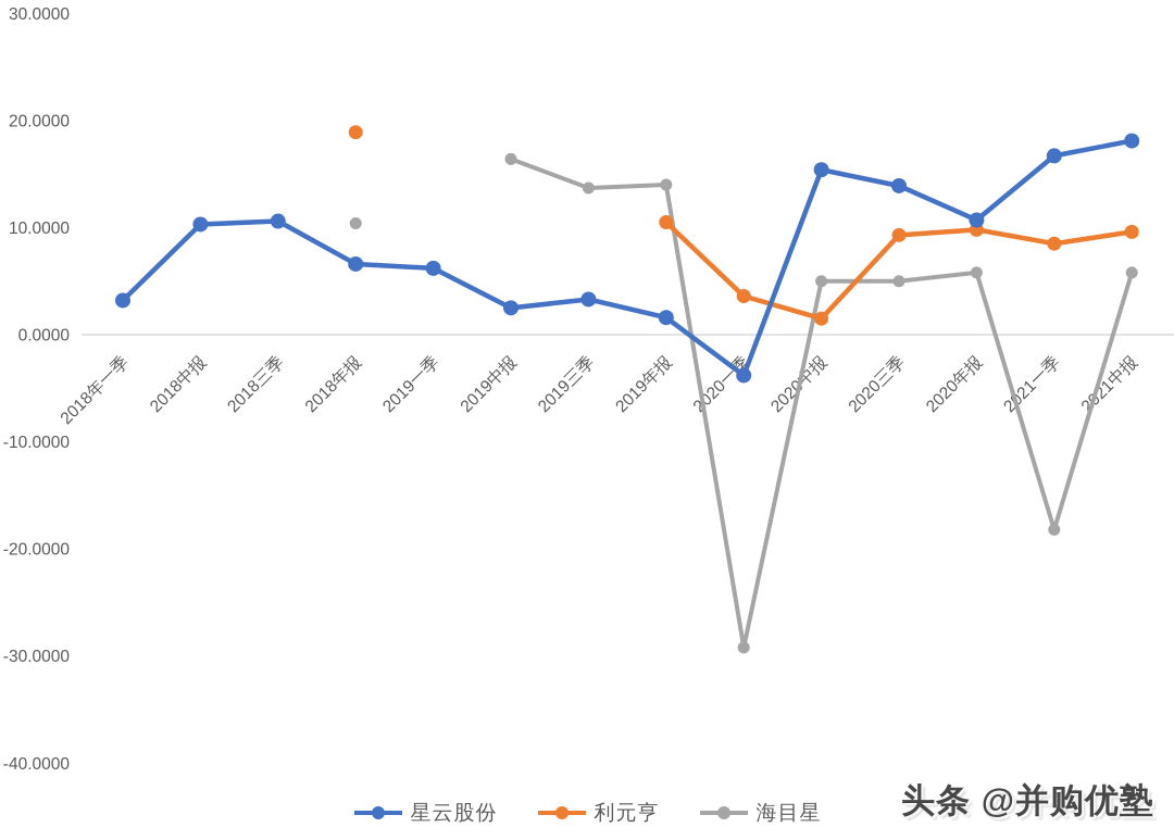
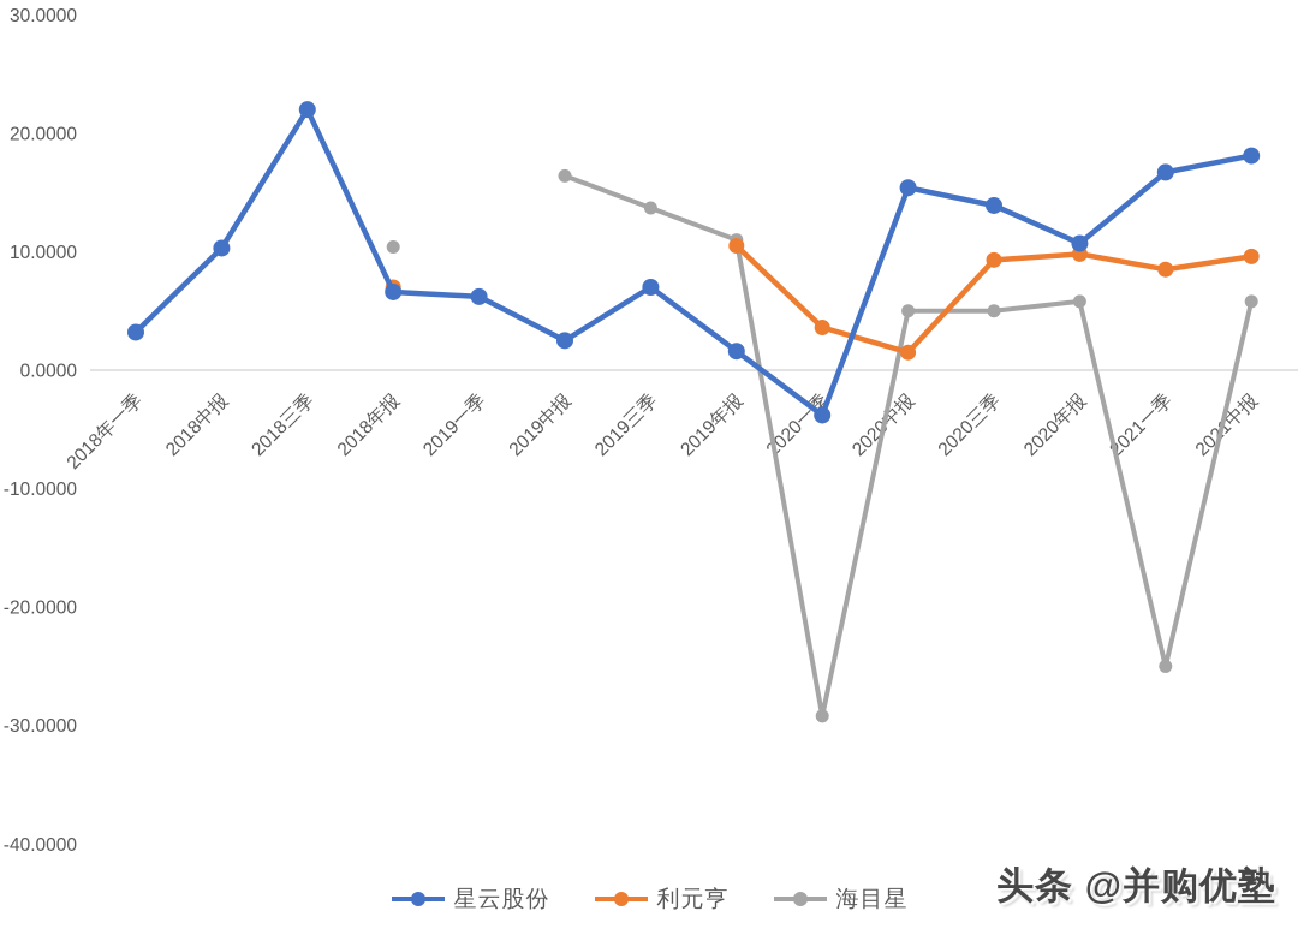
星云股份/2018三季: 11 -> 22
利元亨/2018年报: 19 -> 7
星云股份/2019三季: 3 -> 7
海目星/2019年报: 14 -> 11
海目星/2021一季: -18 -> -25
